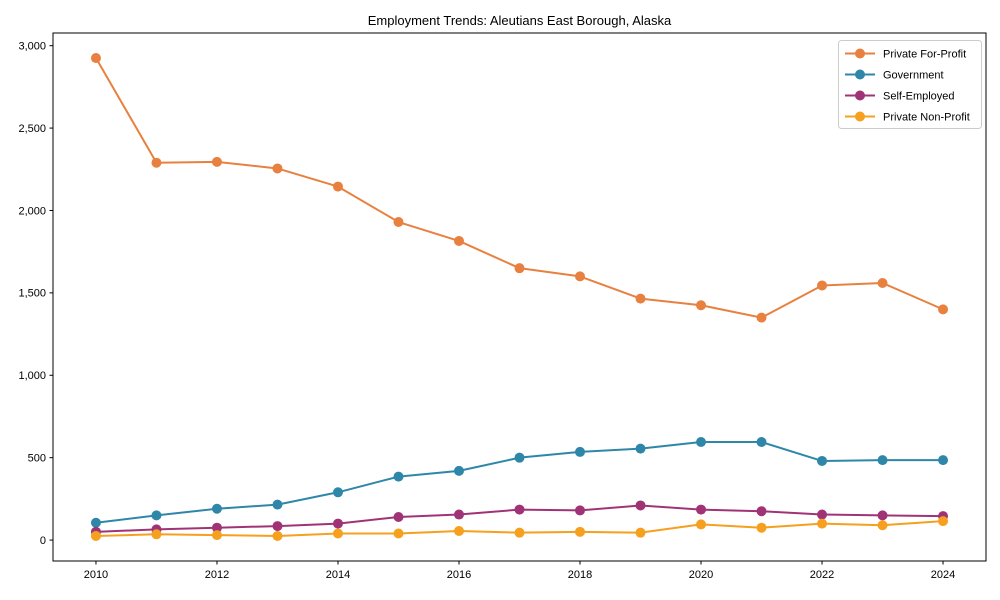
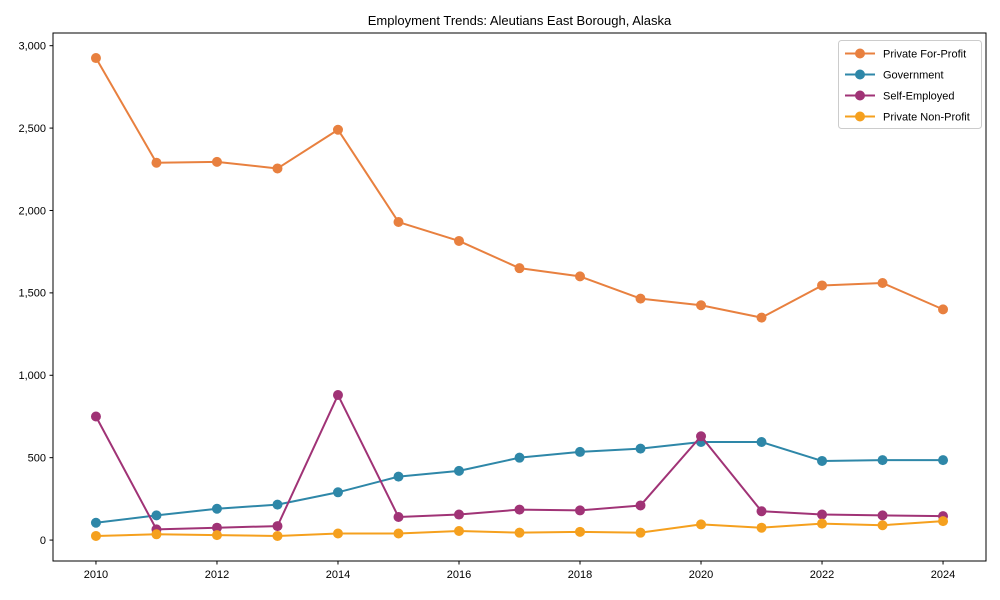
Self-Employed/2010: 50 -> 750
Private For-Profit/2014: 2140 -> 2490
Self-Employed/2014: 100 -> 880
Self-Employed/2020: 180 -> 630
